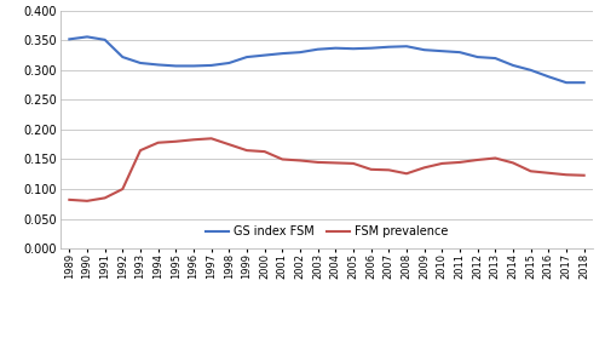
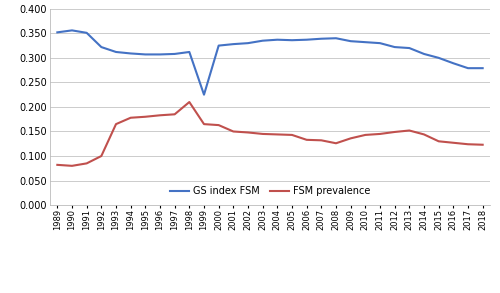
FSM prevalence/1998: 0.175 -> 0.210
GS index FSM/1999: 0.322 -> 0.225
